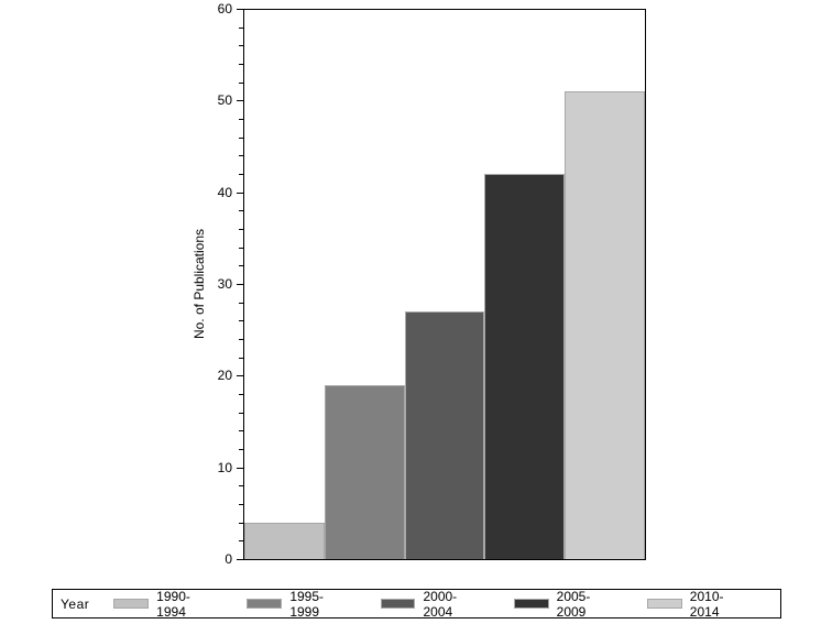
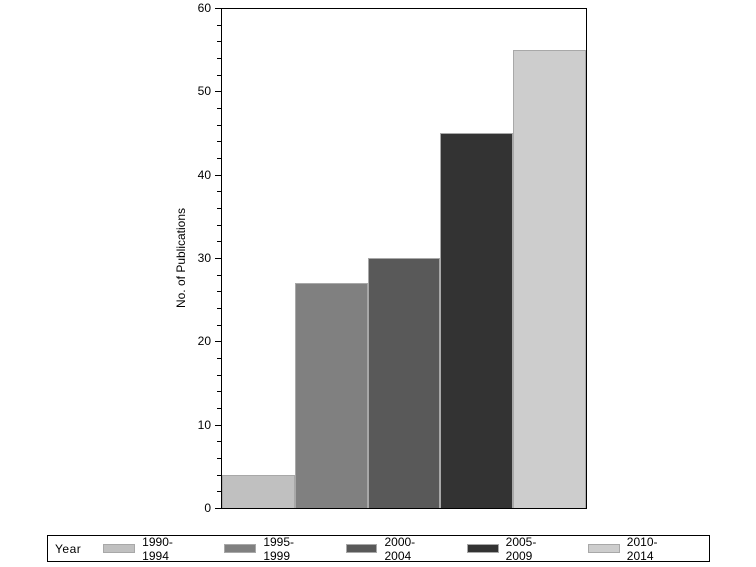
1995-1999: 19 -> 27
2000-2004: 27 -> 30
2005-2009: 42 -> 45
2010-2014: 51 -> 55
